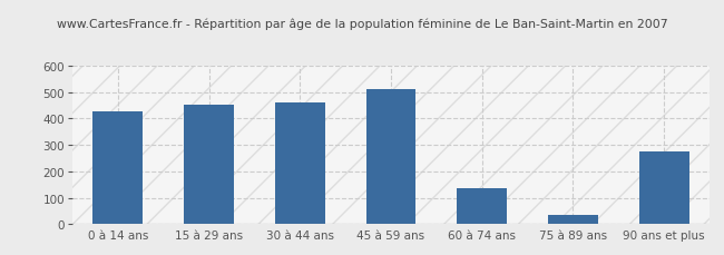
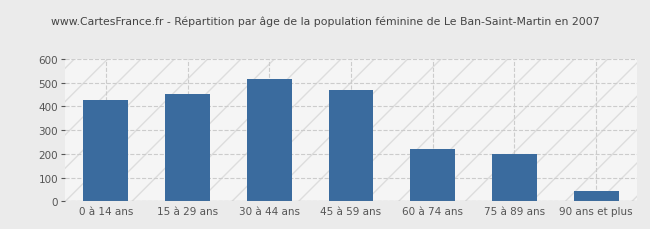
30 à 44 ans: 460 -> 515
45 à 59 ans: 510 -> 470
60 à 74 ans: 135 -> 220
75 à 89 ans: 35 -> 198
90 ans et plus: 275 -> 42
